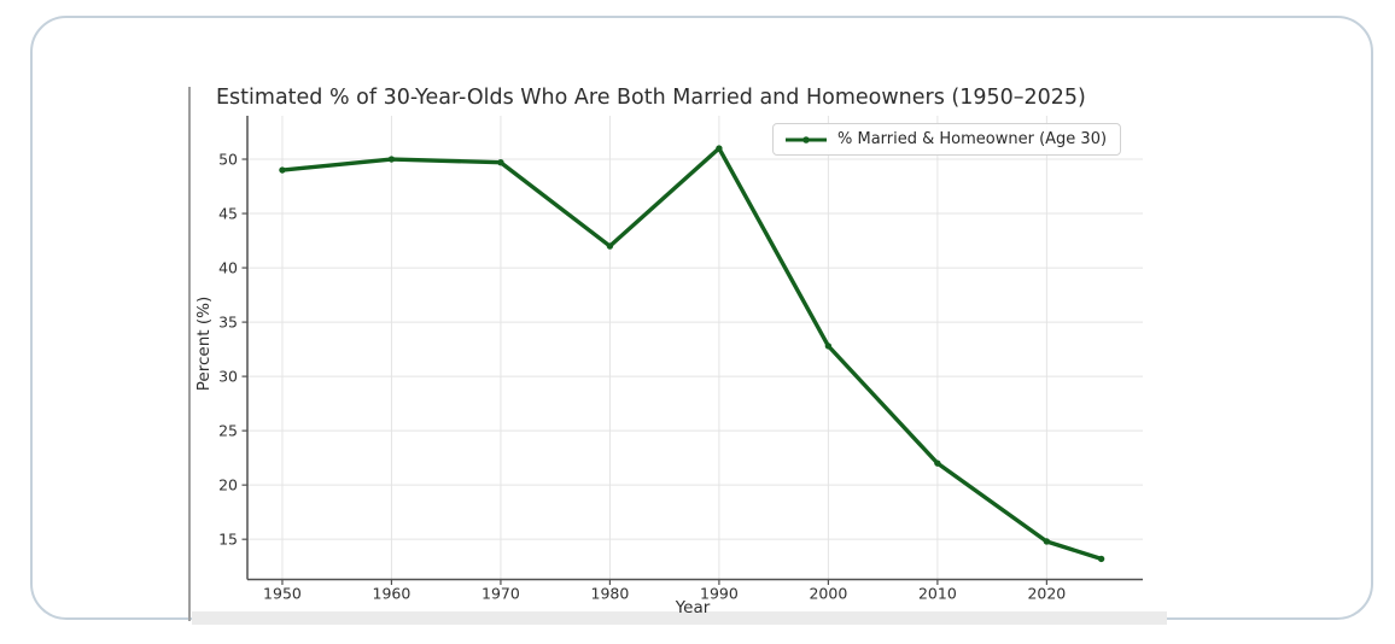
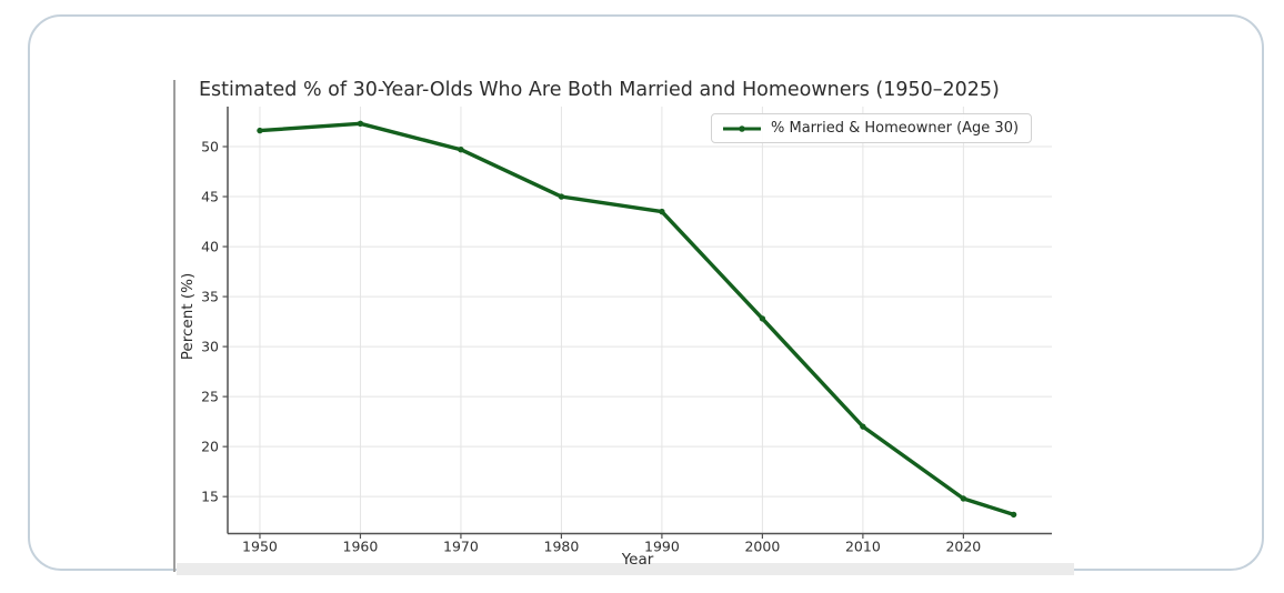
1950: 49 -> 52
1960: 50 -> 52
1980: 42 -> 45
1990: 51 -> 44
